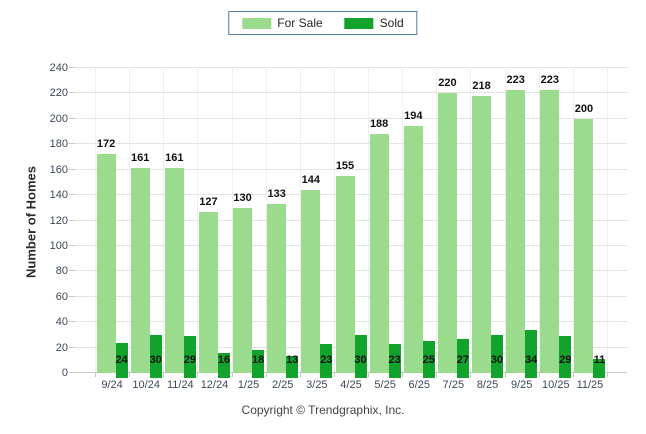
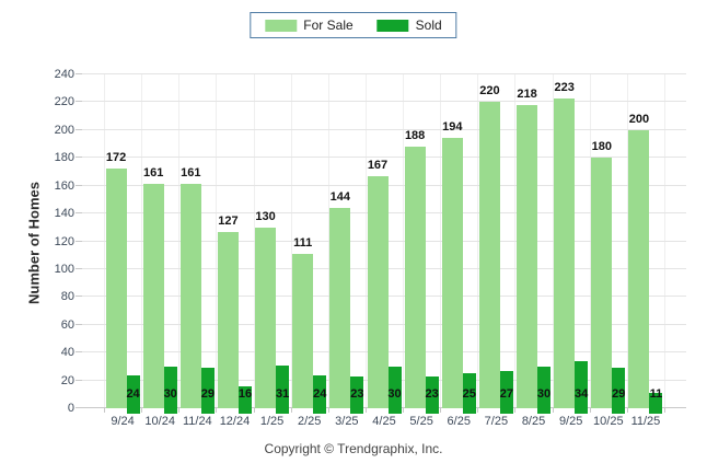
Sold/1/25: 18 -> 31
For Sale/2/25: 133 -> 111
Sold/2/25: 13 -> 24
For Sale/4/25: 155 -> 167
For Sale/10/25: 223 -> 180
